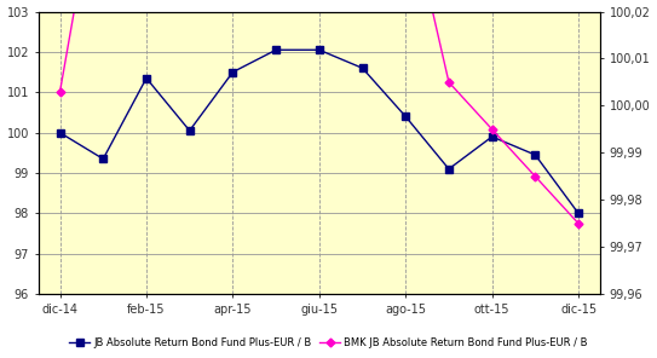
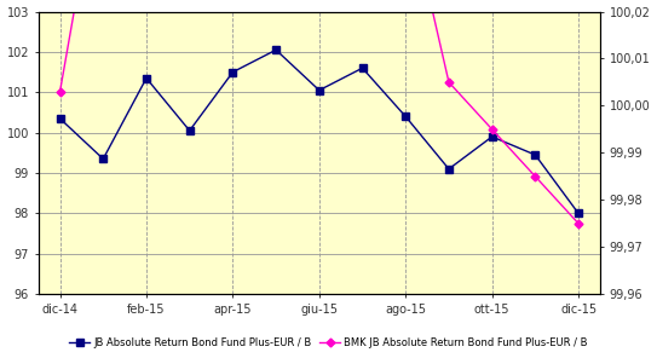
JB Absolute Return Bond Fund Plus-EUR / B/dic-14: 100.00 -> 100.35
JB Absolute Return Bond Fund Plus-EUR / B/giu-15: 102.05 -> 101.05
